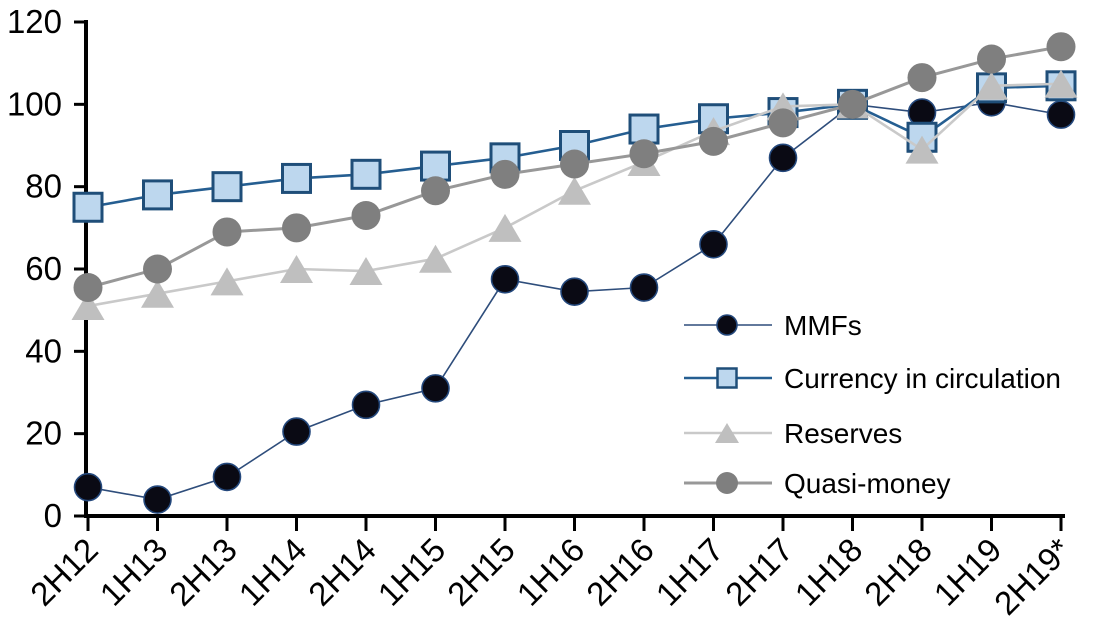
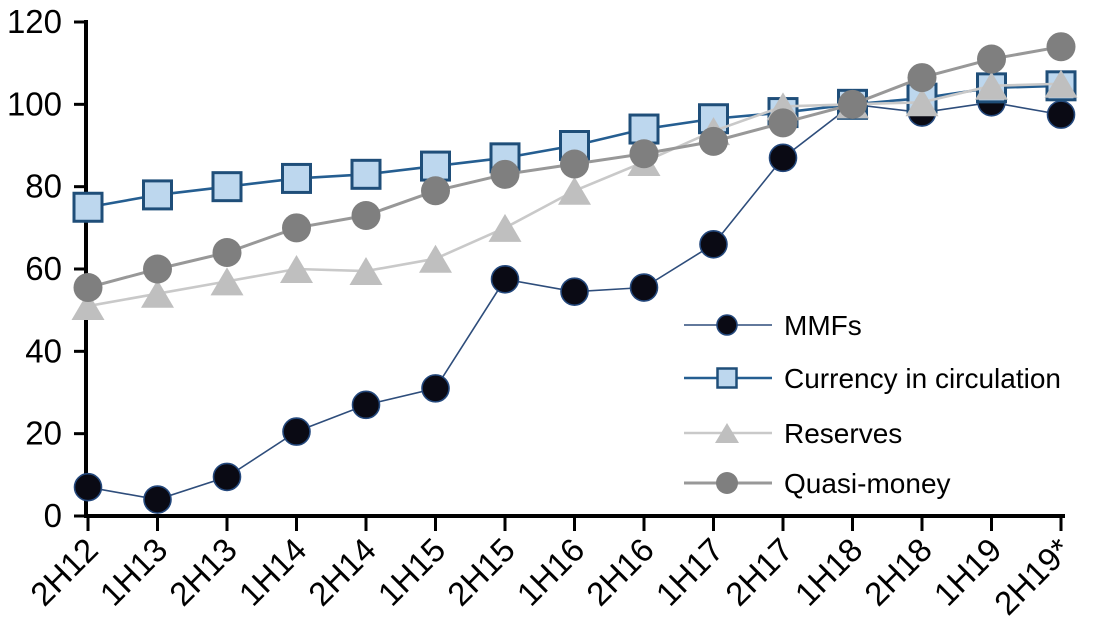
Quasi-money/2H13: 69 -> 64
Currency in circulation/2H18: 92 -> 102
Reserves/2H18: 89 -> 100
